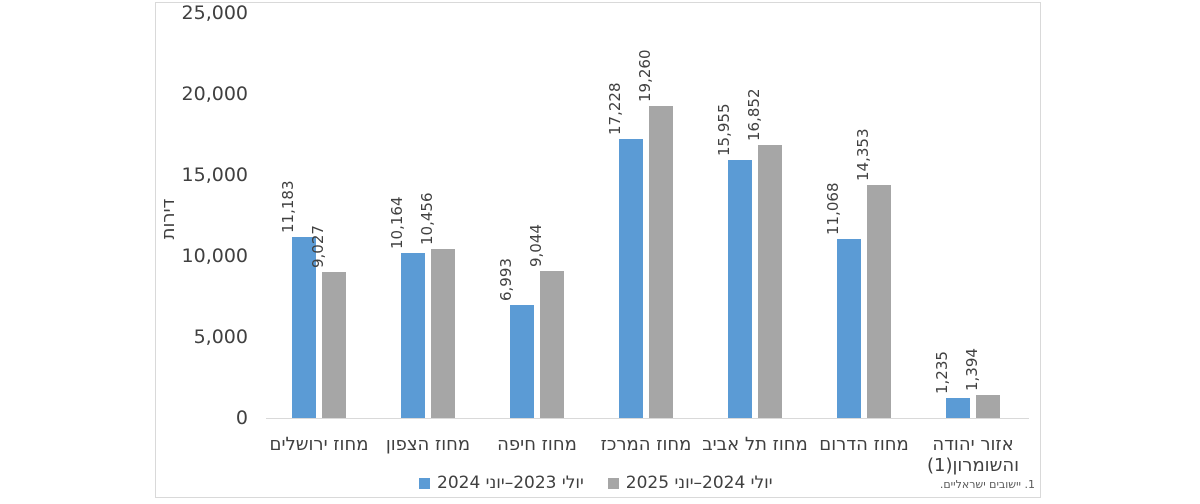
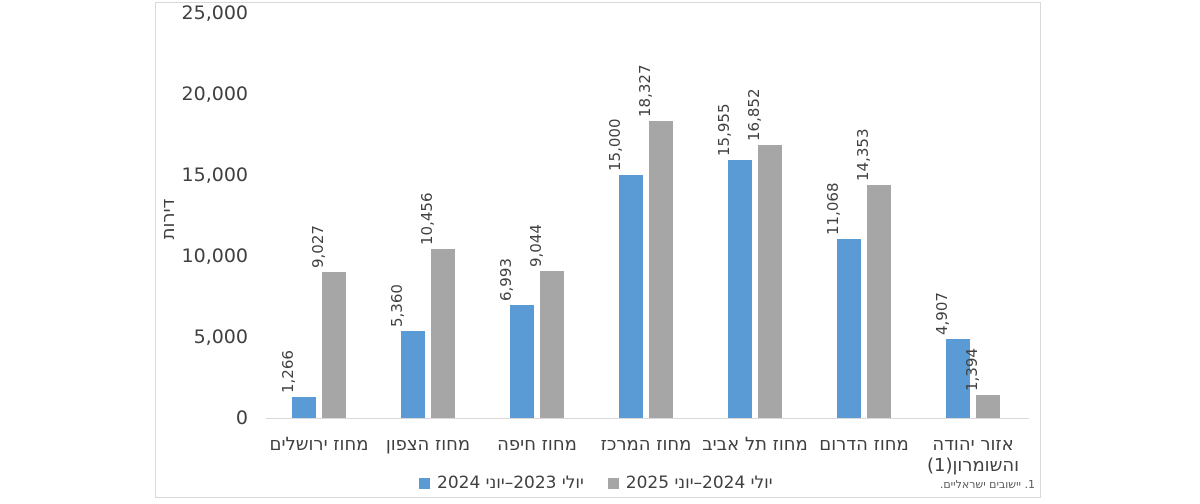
יולי 2023–יוני 2024/מחוז ירושלים: 11,183 -> 1,266
יולי 2023–יוני 2024/מחוז הצפון: 10,164 -> 5,360
יולי 2023–יוני 2024/מחוז המרכז: 17,228 -> 15,000
יולי 2024–יוני 2025/מחוז המרכז: 19,260 -> 18,327
יולי 2023–יוני 2024/אזור יהודה והשומרון(1): 1,235 -> 4,907
